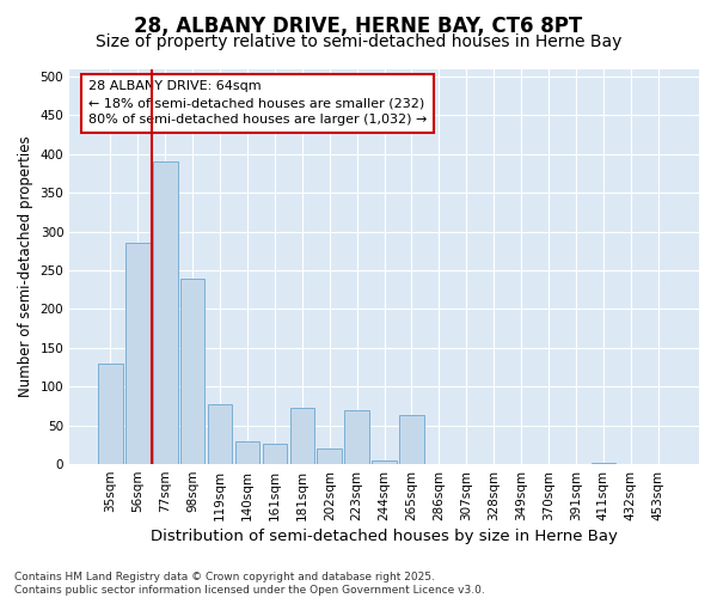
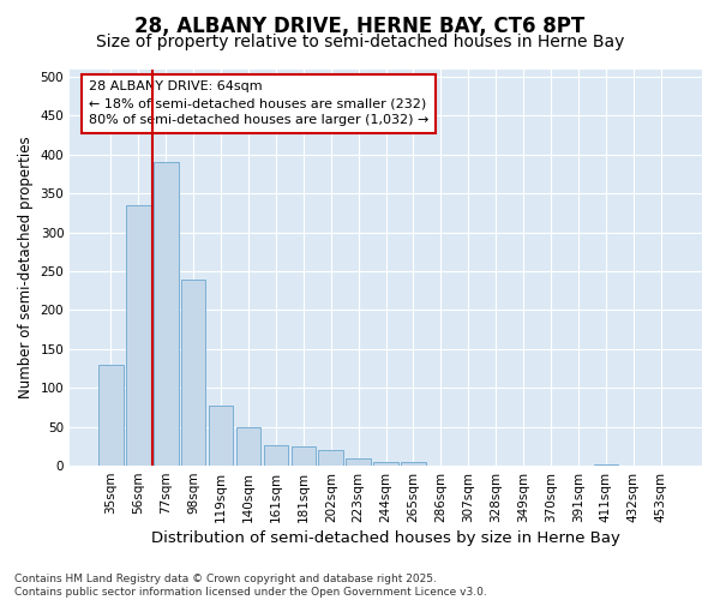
56sqm: 286 -> 335
140sqm: 30 -> 50
181sqm: 72 -> 25
223sqm: 70 -> 10
265sqm: 64 -> 5
